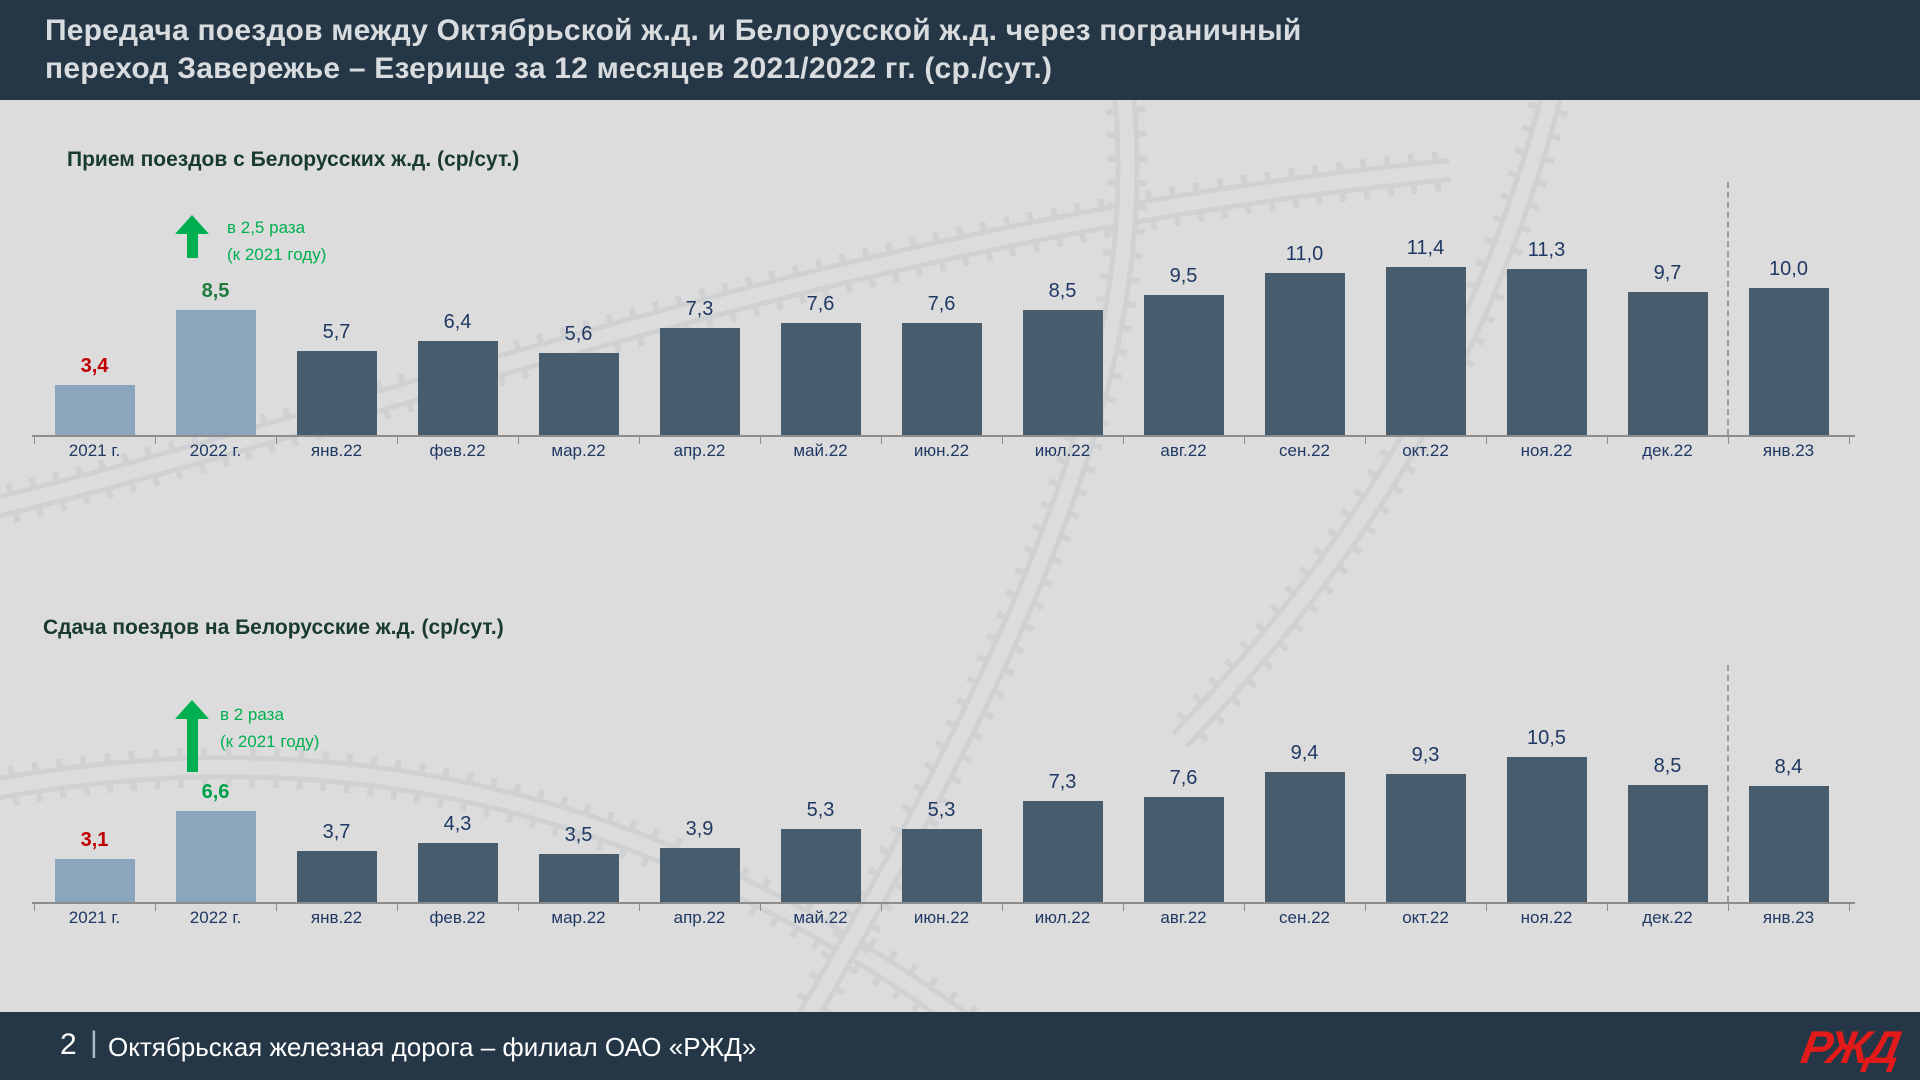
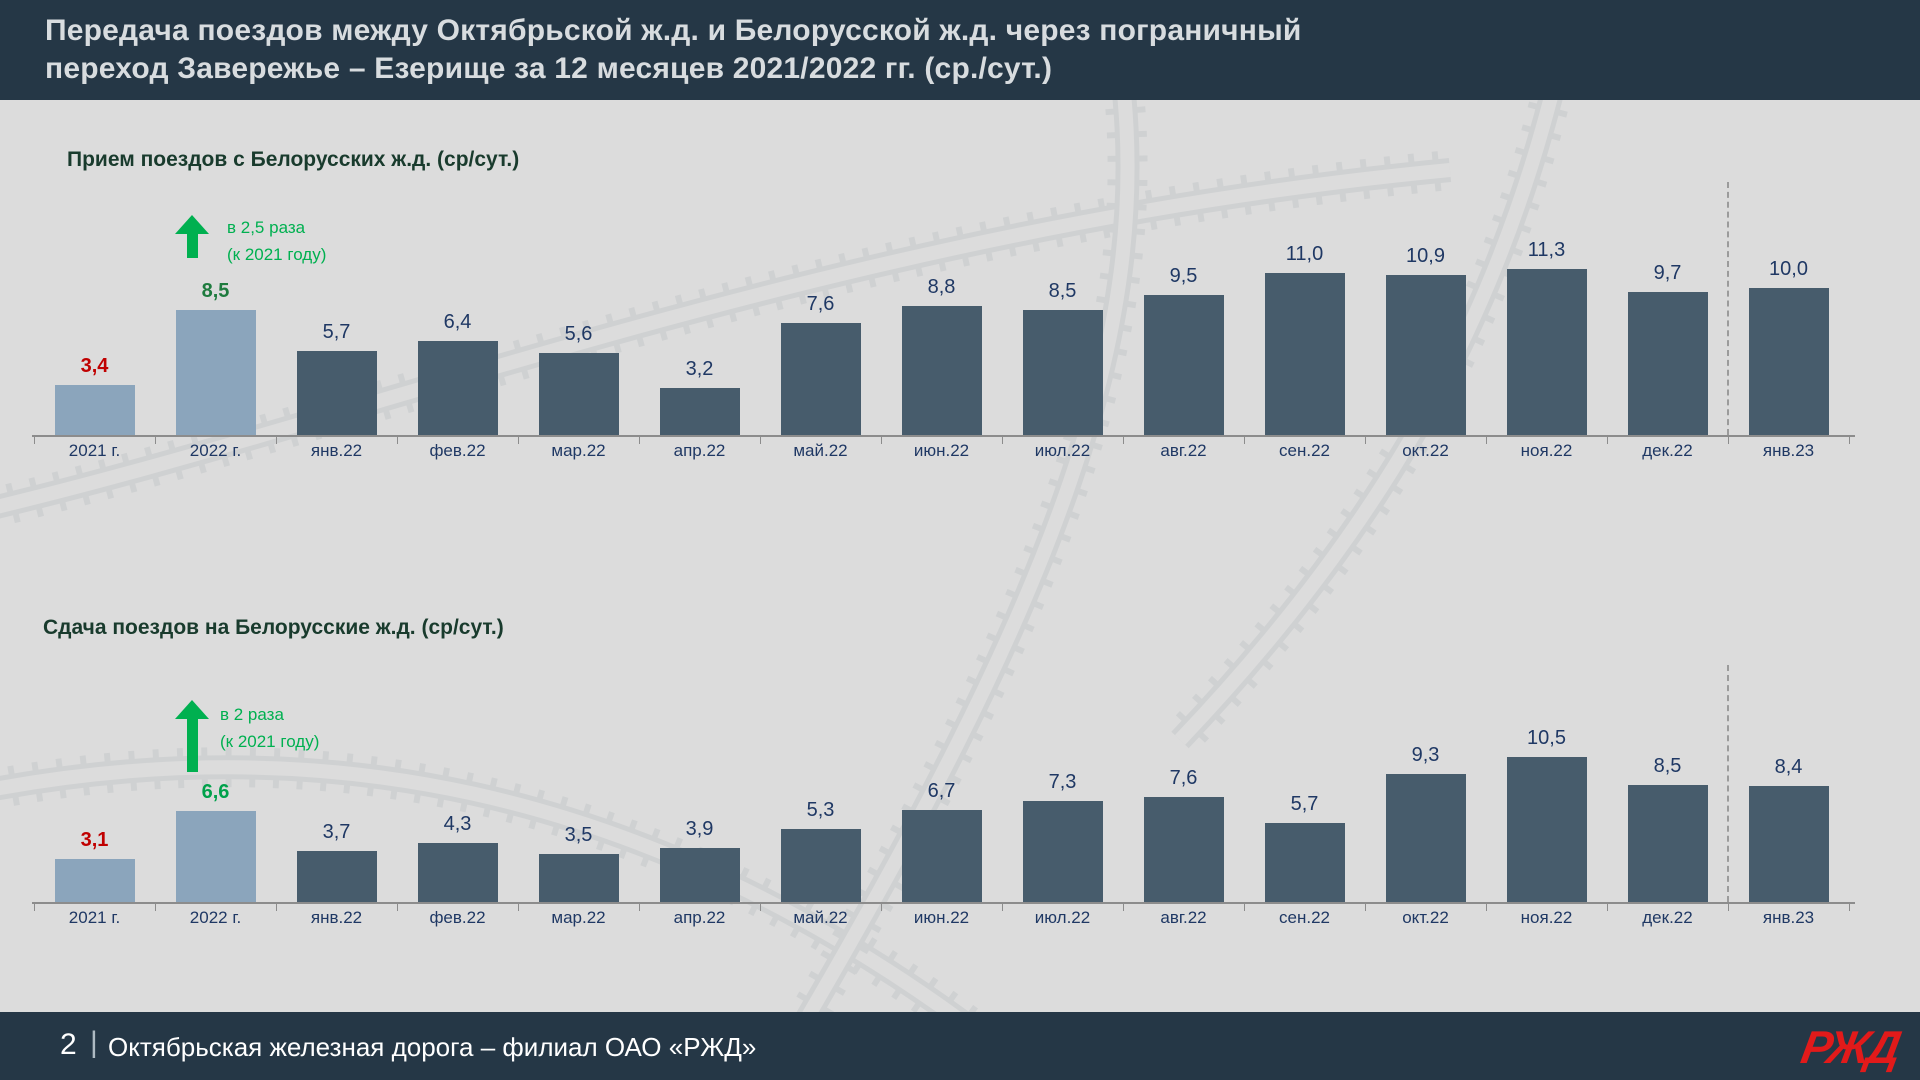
Прием поездов с Белорусских ж.д. (ср/сут.)/апр.22: 7,3 -> 3,2
Прием поездов с Белорусских ж.д. (ср/сут.)/июн.22: 7,6 -> 8,8
Прием поездов с Белорусских ж.д. (ср/сут.)/окт.22: 11,4 -> 10,9
Сдача поездов на Белорусские ж.д. (ср/сут.)/июн.22: 5,3 -> 6,7
Сдача поездов на Белорусские ж.д. (ср/сут.)/сен.22: 9,4 -> 5,7
